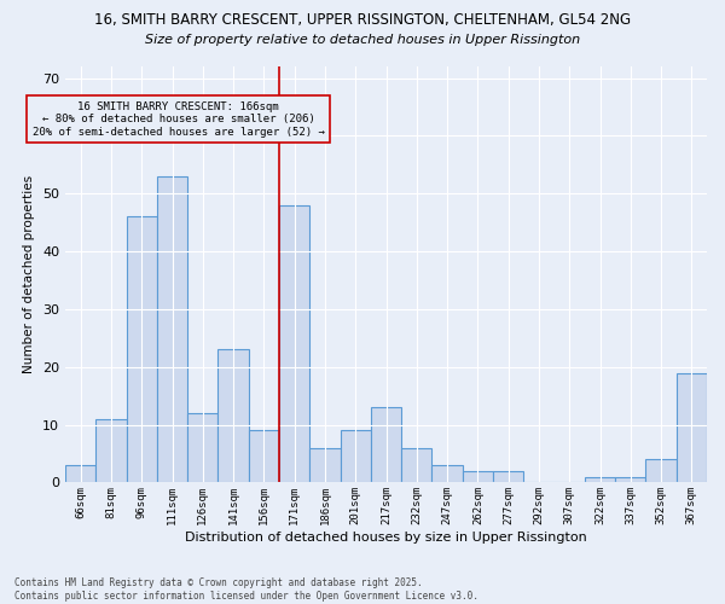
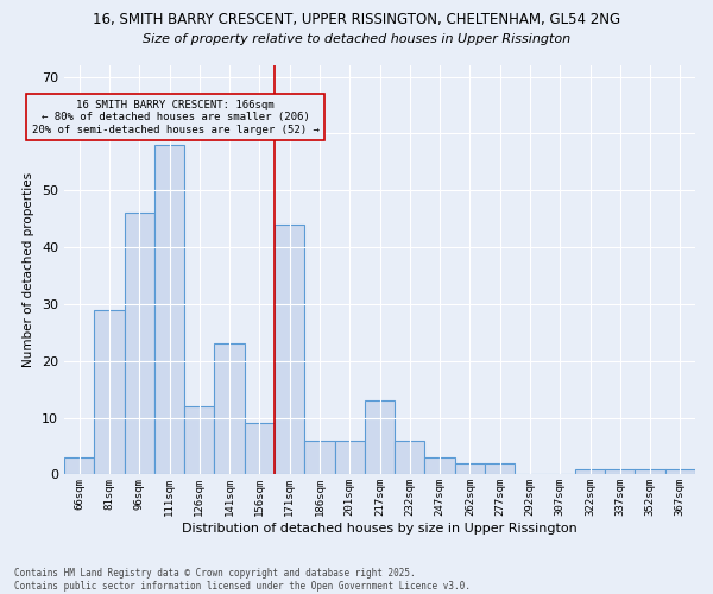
81sqm: 11 -> 29
111sqm: 53 -> 58
171sqm: 48 -> 44
201sqm: 9 -> 6
352sqm: 4 -> 1
367sqm: 19 -> 1
